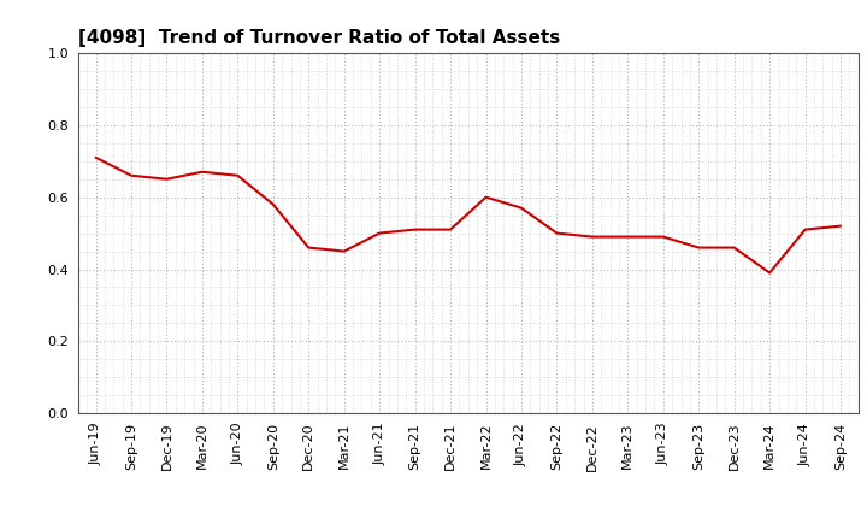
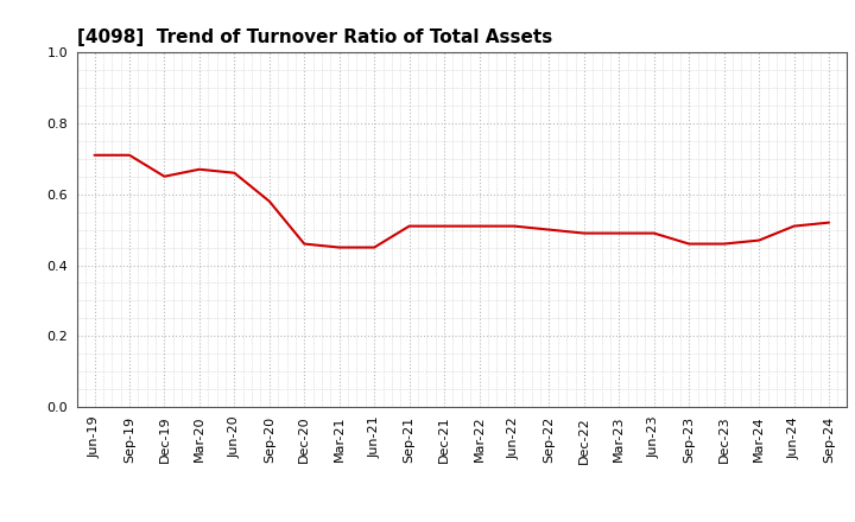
Sep-19: 0.66 -> 0.71
Jun-21: 0.50 -> 0.45
Mar-22: 0.60 -> 0.51
Jun-22: 0.57 -> 0.51
Mar-24: 0.39 -> 0.47
